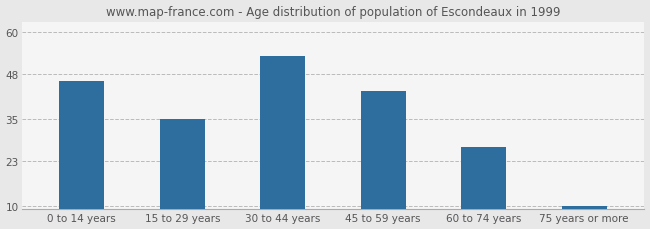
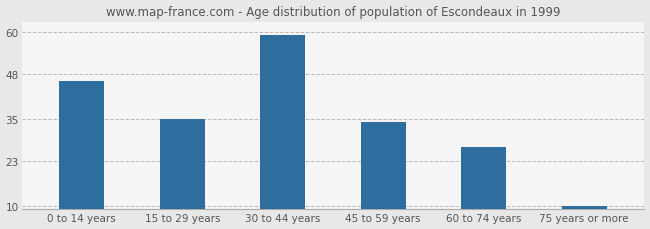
30 to 44 years: 53 -> 59
45 to 59 years: 43 -> 34
